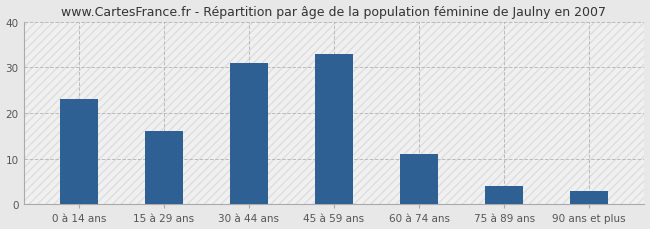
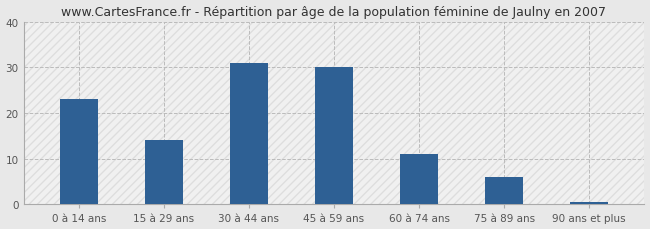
15 à 29 ans: 16.0 -> 14.0
45 à 59 ans: 33.0 -> 30.0
75 à 89 ans: 4.0 -> 6.0
90 ans et plus: 3.0 -> 0.5
